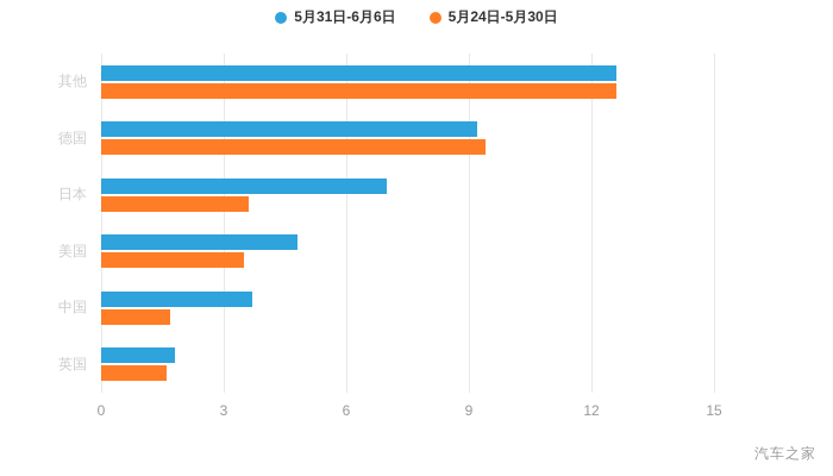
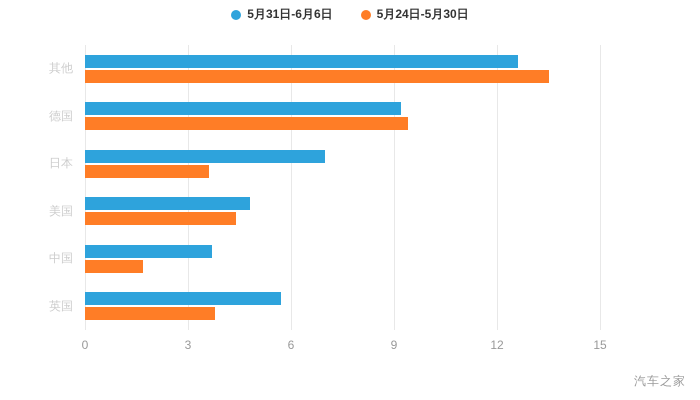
5月24日-5月30日/其他: 12.6 -> 13.5
5月24日-5月30日/美国: 3.5 -> 4.4
5月31日-6月6日/英国: 1.8 -> 5.7
5月24日-5月30日/英国: 1.6 -> 3.8
